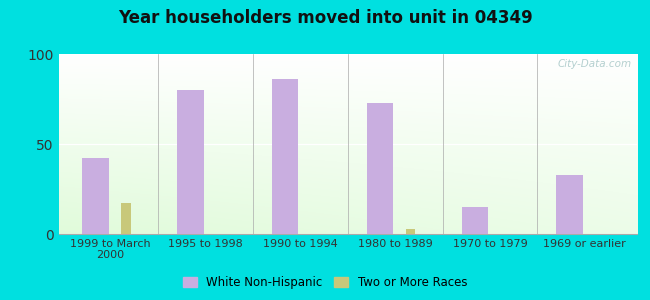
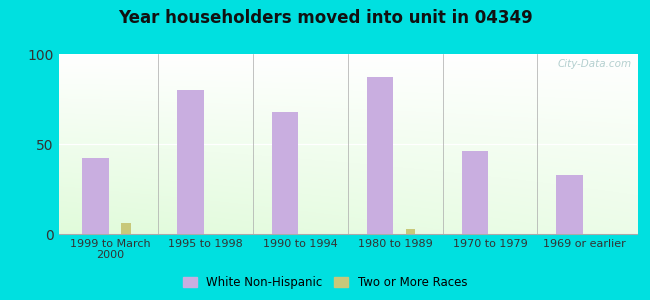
Two or More Races/1999 to March 2000: 17 -> 6
White Non-Hispanic/1990 to 1994: 86 -> 68
White Non-Hispanic/1980 to 1989: 73 -> 87
White Non-Hispanic/1970 to 1979: 15 -> 46
